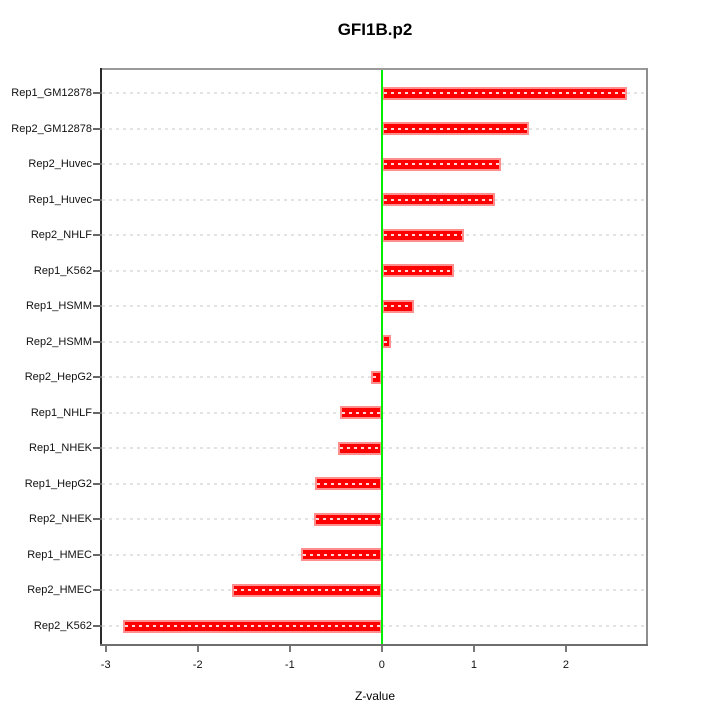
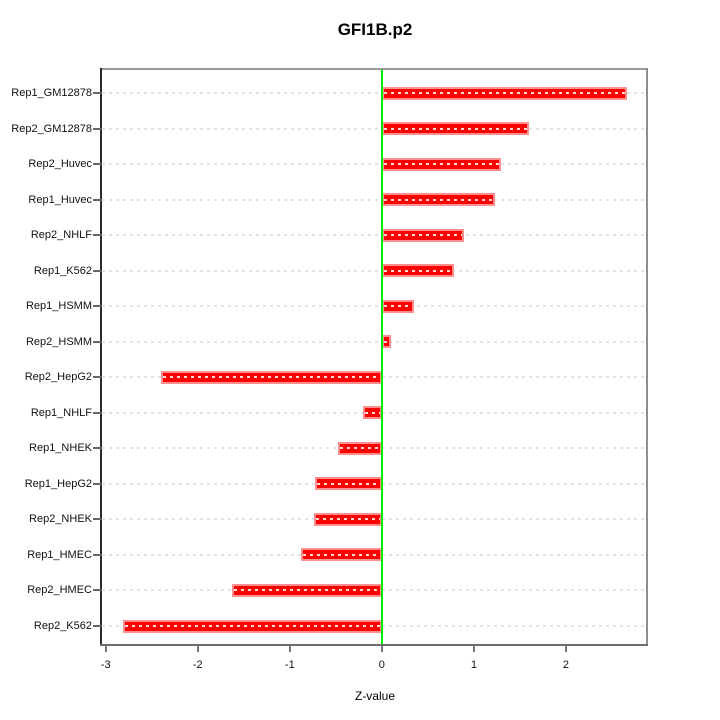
Rep2_HepG2: -0.1 -> -2.4
Rep1_NHLF: -0.5 -> -0.2
